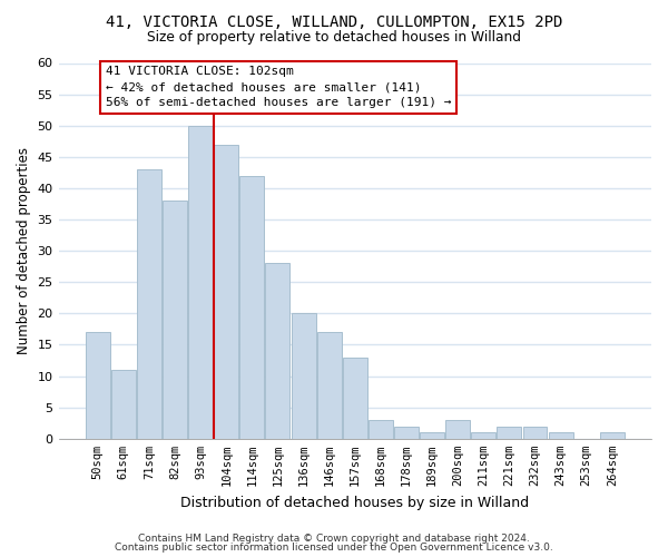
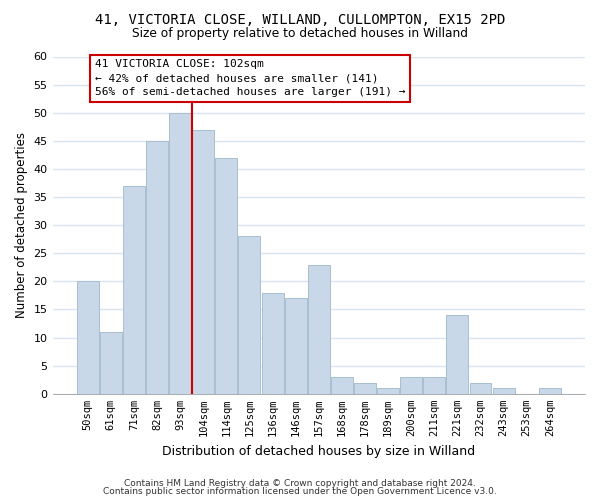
50sqm: 17 -> 20
71sqm: 43 -> 37
82sqm: 38 -> 45
136sqm: 20 -> 18
157sqm: 13 -> 23
211sqm: 1 -> 3
221sqm: 2 -> 14
